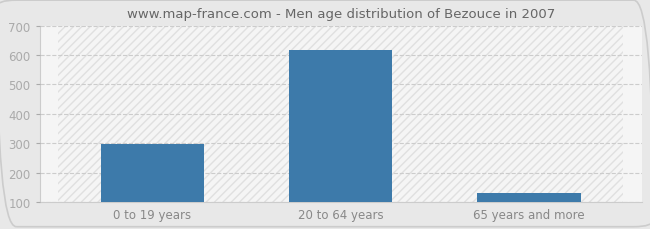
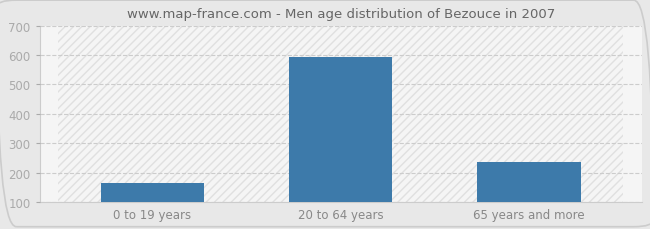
0 to 19 years: 297 -> 165
20 to 64 years: 617 -> 595
65 years and more: 130 -> 235
